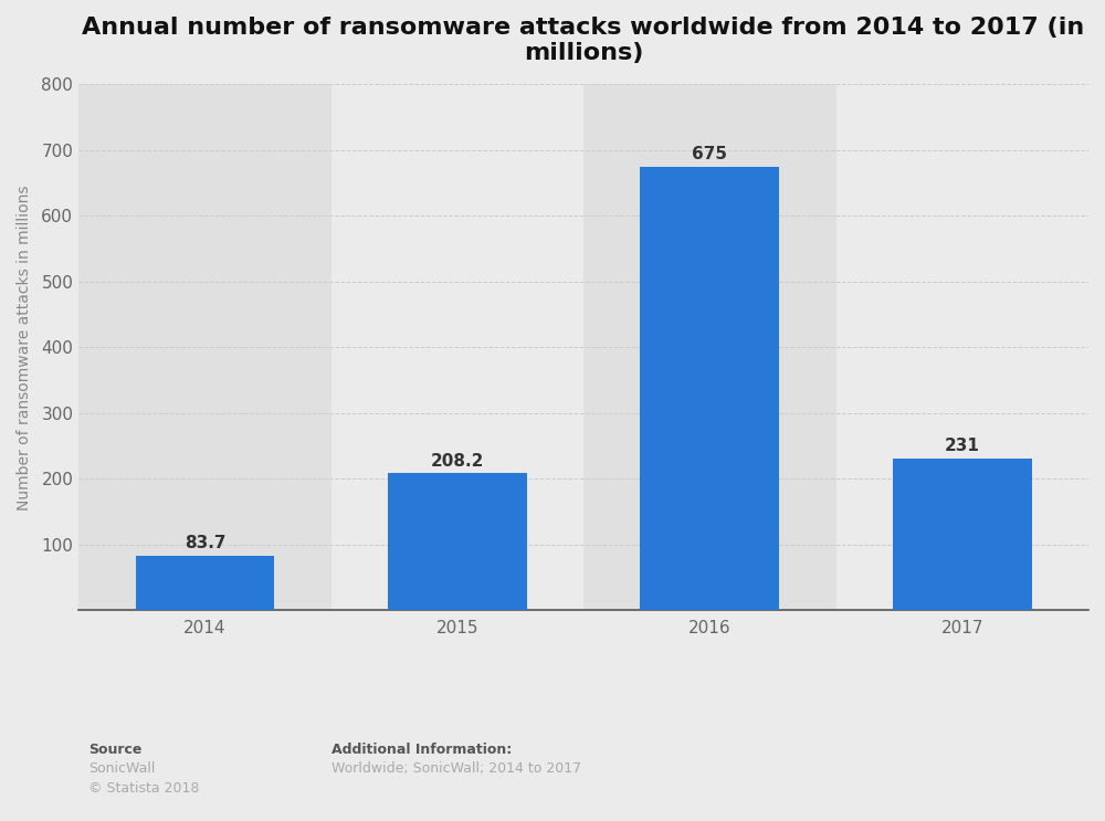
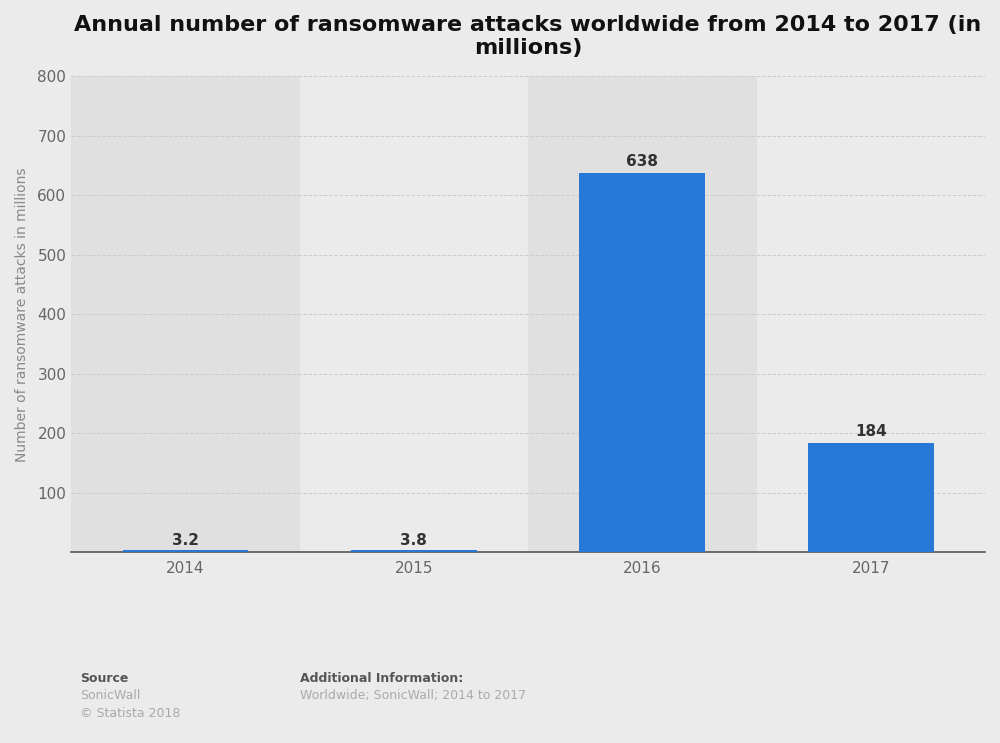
2014: 83.7 -> 3.2
2015: 208.2 -> 3.8
2016: 675 -> 638
2017: 231 -> 184
